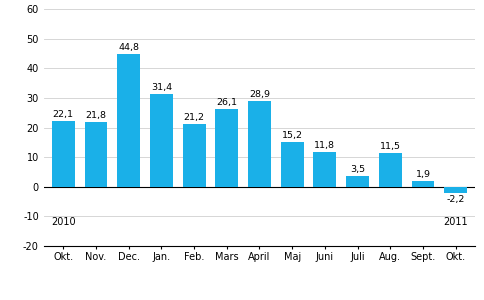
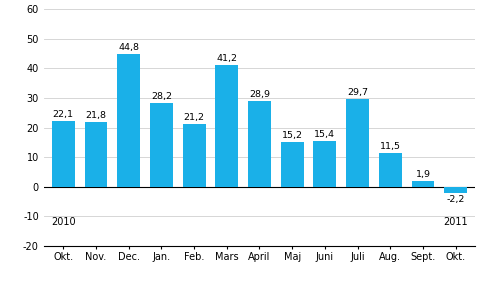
Jan.: 31,4 -> 28,2
Mars: 26,1 -> 41,2
Juni: 11,8 -> 15,4
Juli: 3,5 -> 29,7
